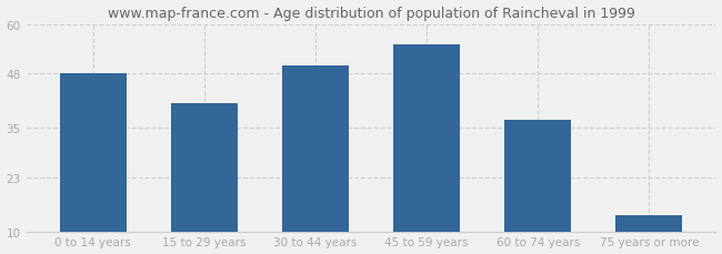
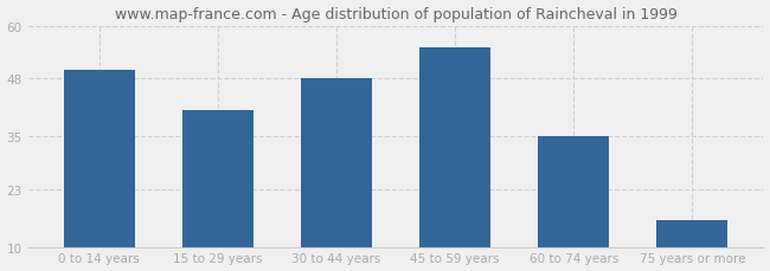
0 to 14 years: 48 -> 50
30 to 44 years: 50 -> 48
60 to 74 years: 37 -> 35
75 years or more: 14 -> 16
